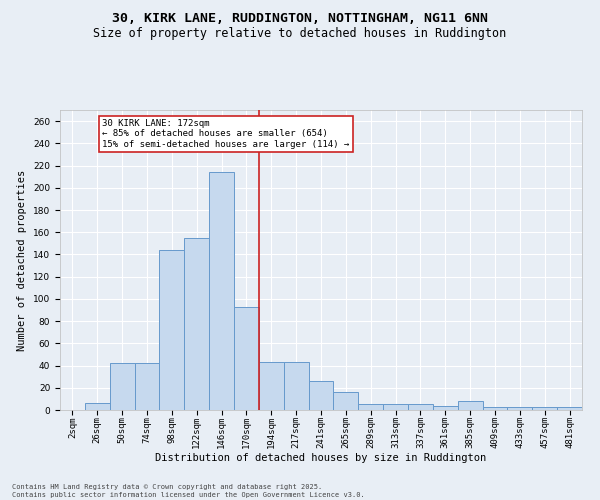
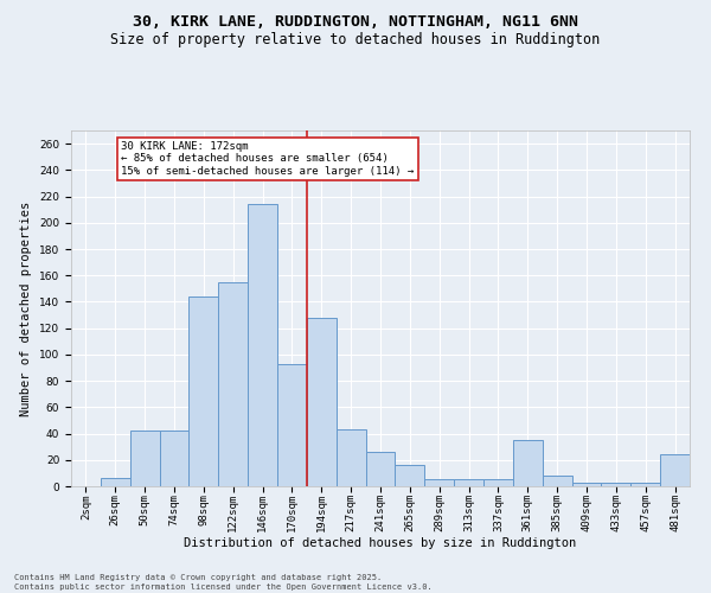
194sqm: 43 -> 128
361sqm: 4 -> 35
481sqm: 3 -> 24
